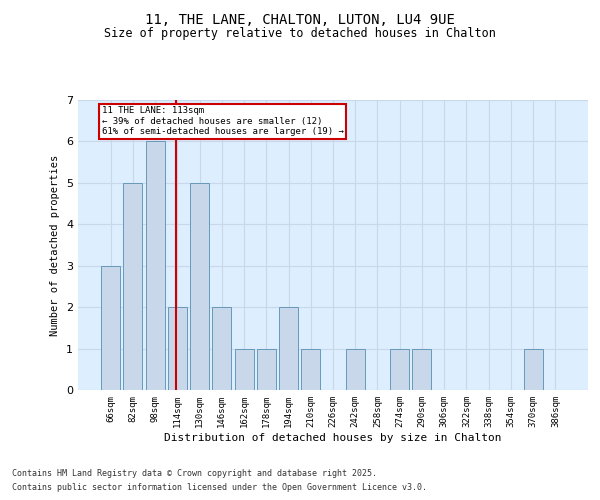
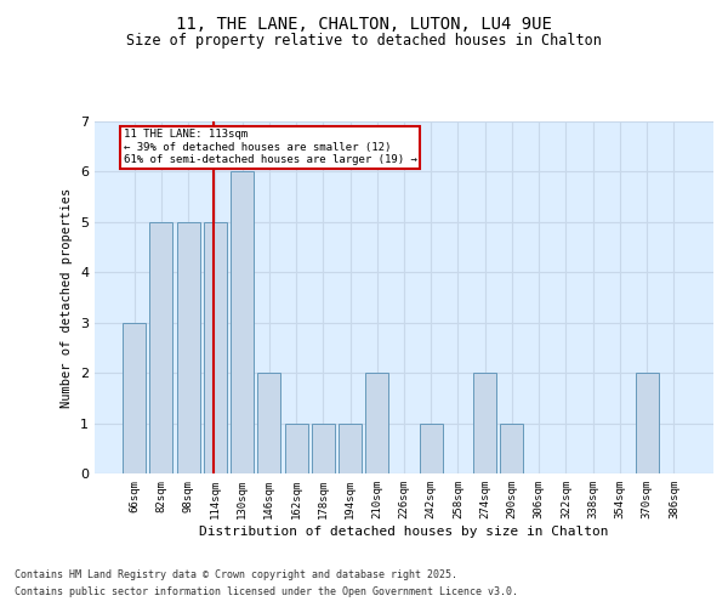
98sqm: 6 -> 5
114sqm: 2 -> 5
130sqm: 5 -> 6
194sqm: 2 -> 1
210sqm: 1 -> 2
274sqm: 1 -> 2
370sqm: 1 -> 2
